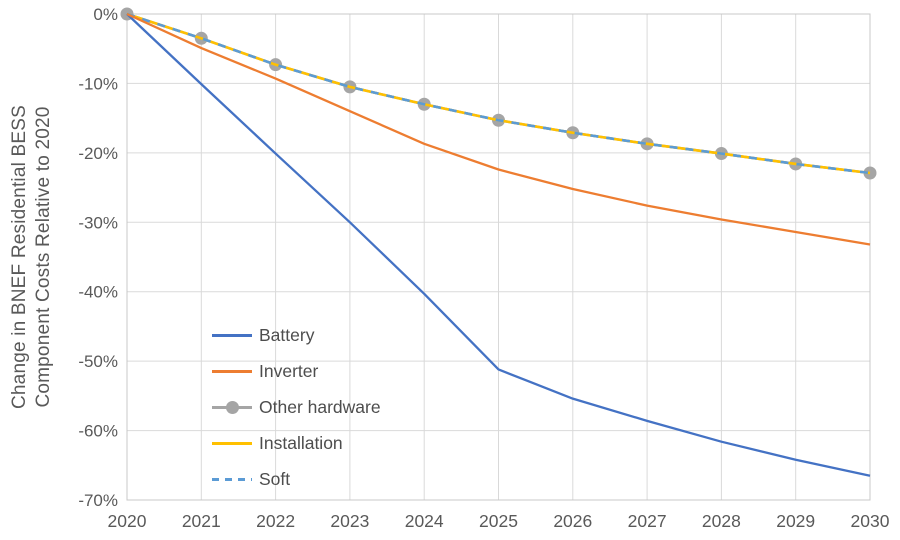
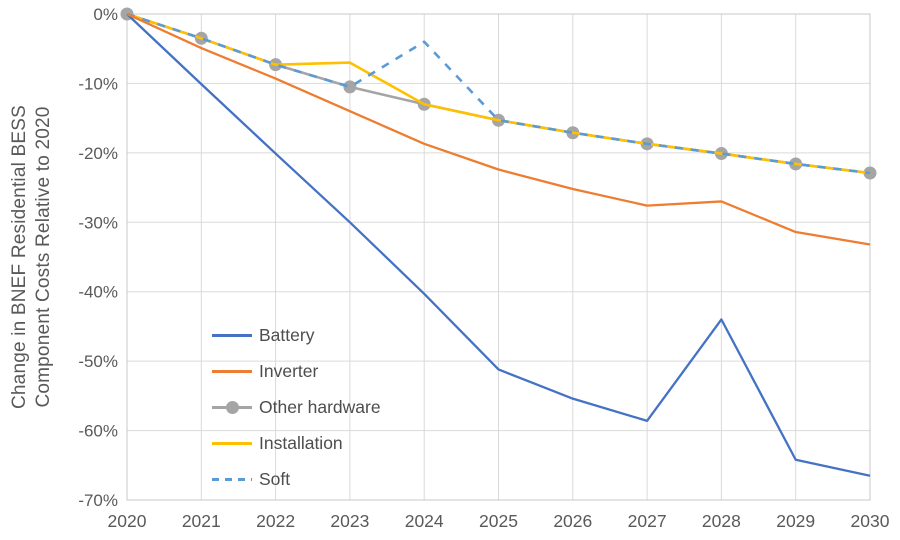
Installation/2023: -10% -> -7%
Soft/2024: -13% -> -4%
Battery/2028: -62% -> -44%
Inverter/2028: -30% -> -27%
